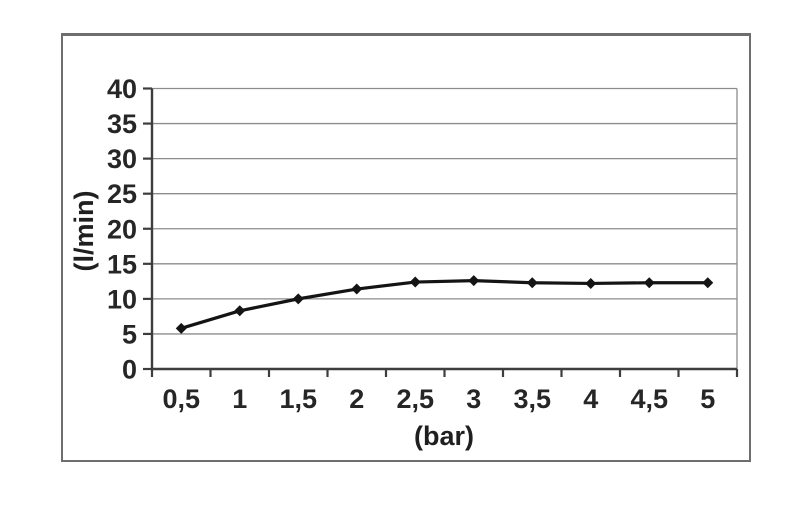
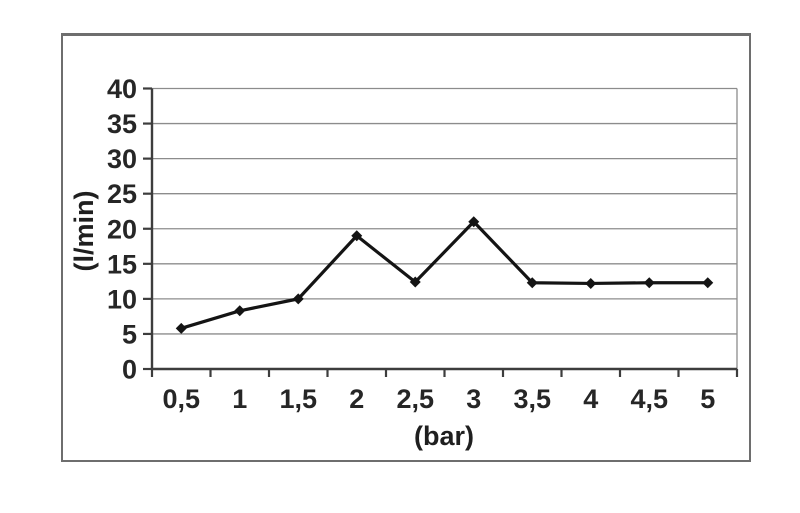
2: 11 -> 19
3: 13 -> 21
